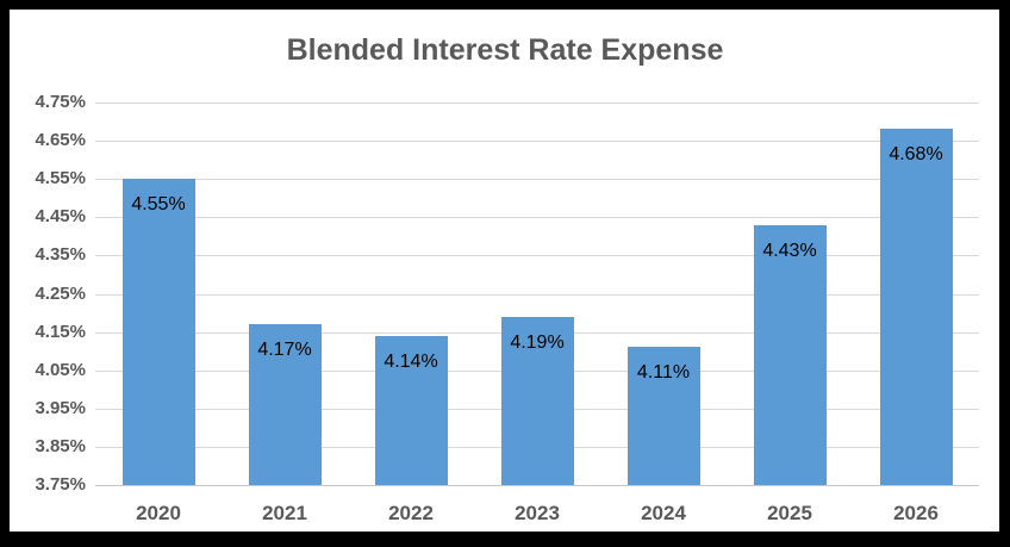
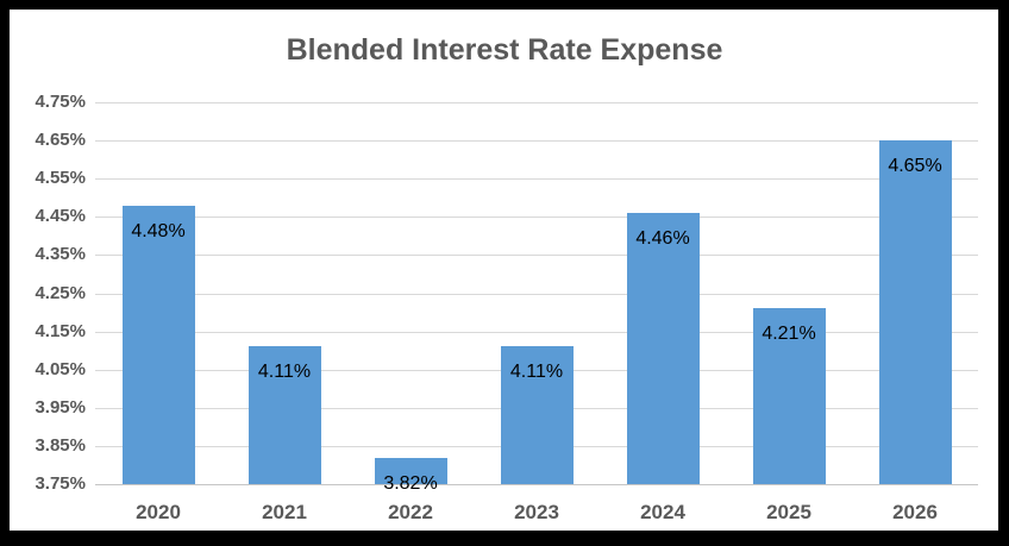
2020: 4.55% -> 4.48%
2021: 4.17% -> 4.11%
2022: 4.14% -> 3.82%
2023: 4.19% -> 4.11%
2024: 4.11% -> 4.46%
2025: 4.43% -> 4.21%
2026: 4.68% -> 4.65%
